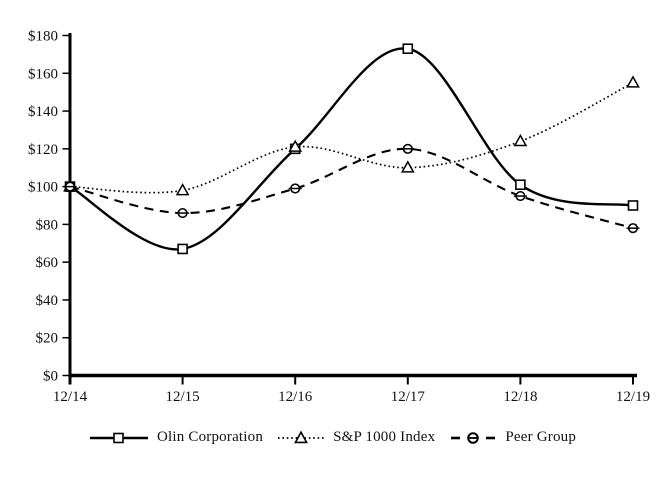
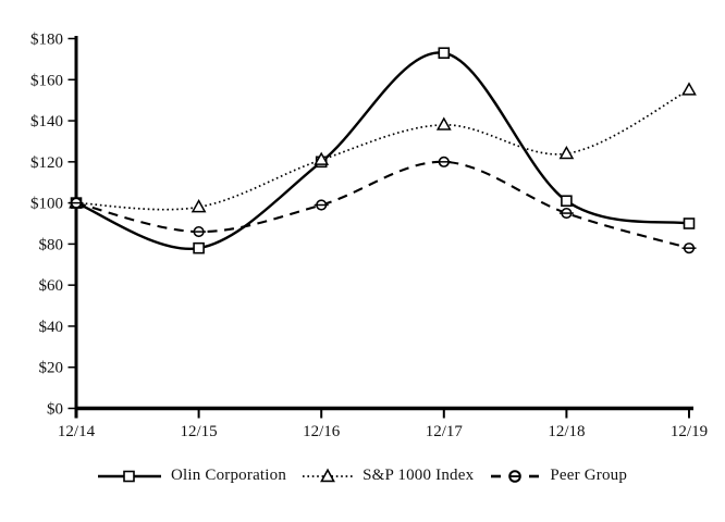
Olin Corporation/12/15: $67 -> $78
S&P 1000 Index/12/17: $110 -> $138
